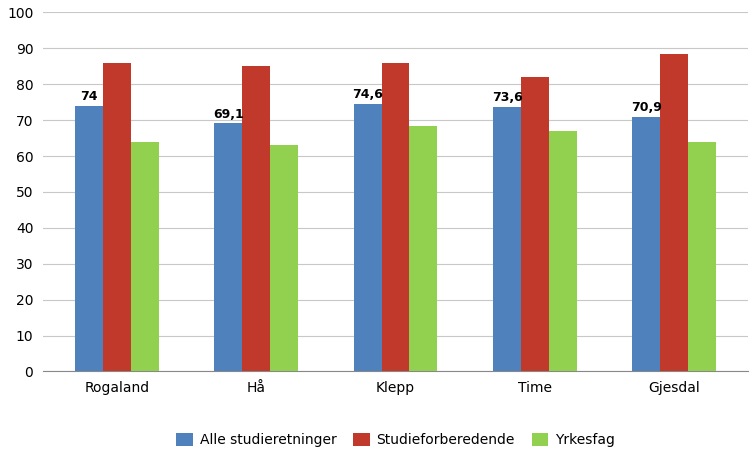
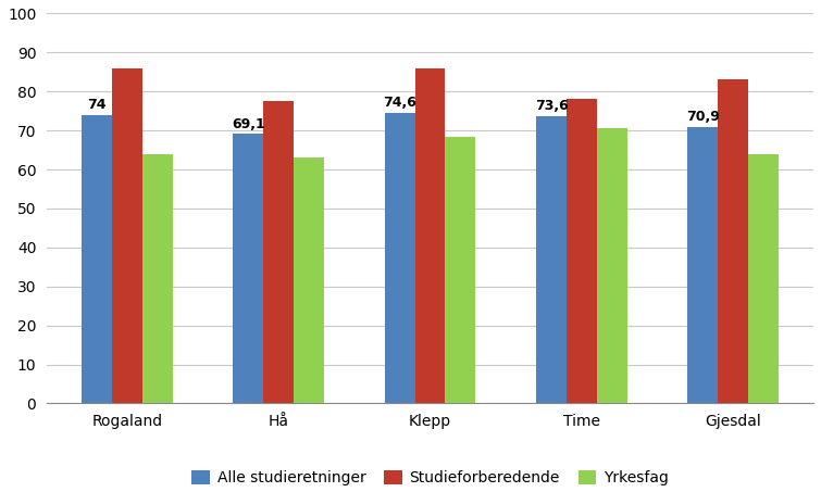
Studieforberedende/Hå: 85.0 -> 77.5
Studieforberedende/Time: 82.0 -> 78.0
Yrkesfag/Time: 67.0 -> 70.5
Studieforberedende/Gjesdal: 88.5 -> 83.0
